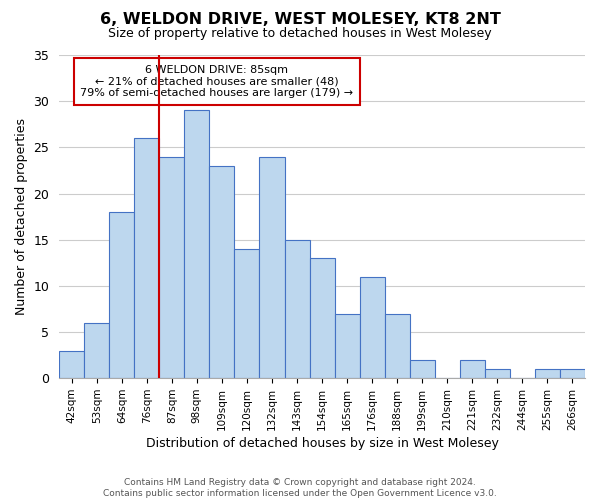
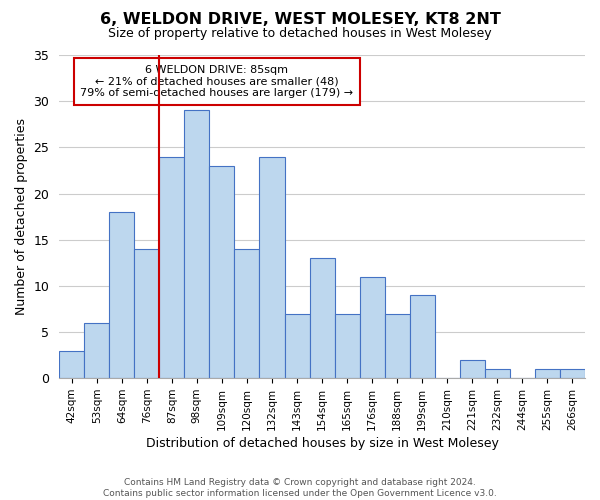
76sqm: 26 -> 14
143sqm: 15 -> 7
199sqm: 2 -> 9
